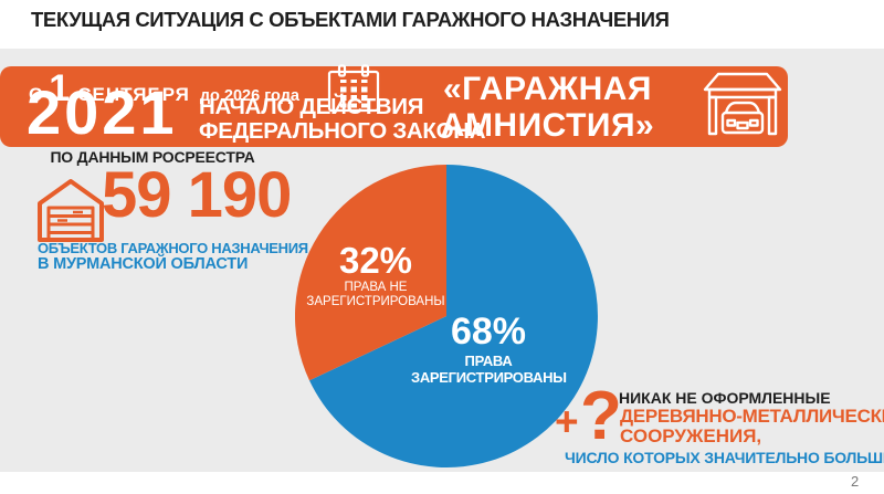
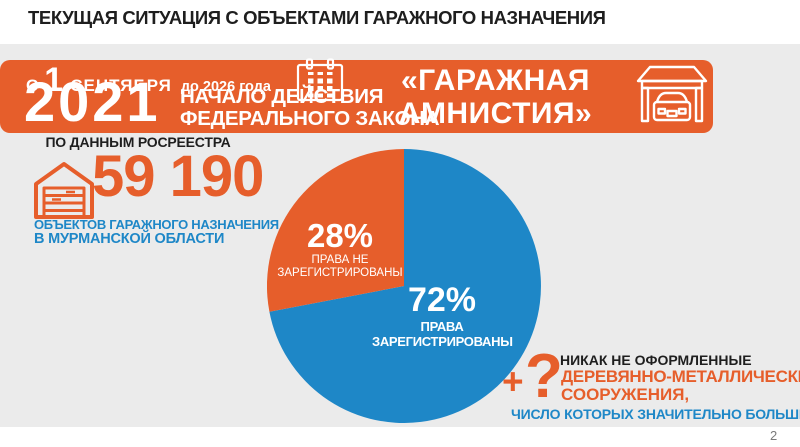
ПРАВА ЗАРЕГИСТРИРОВАНЫ: 68% -> 72%
ПРАВА НЕ ЗАРЕГИСТРИРОВАНЫ: 32% -> 28%
